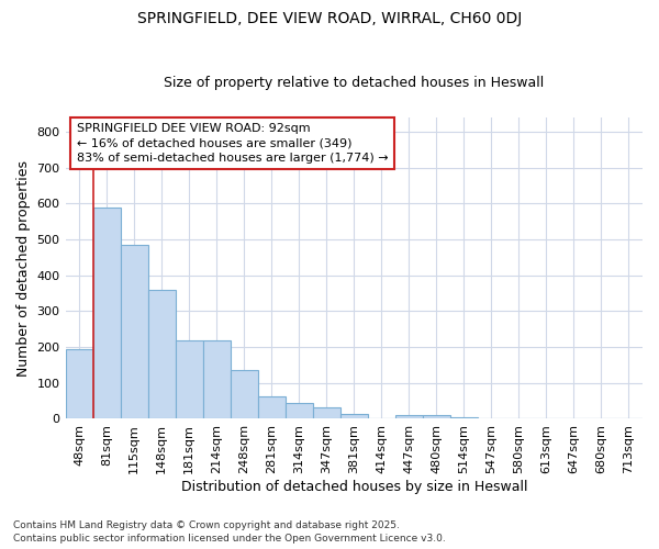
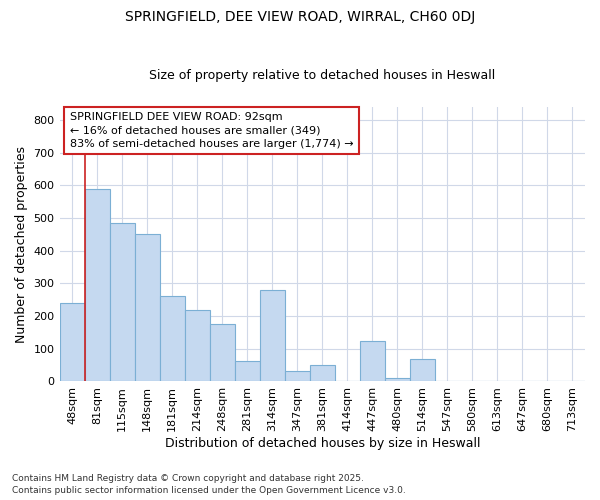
48sqm: 195 -> 240
148sqm: 358 -> 450
181sqm: 218 -> 260
248sqm: 135 -> 175
314sqm: 45 -> 280
381sqm: 15 -> 50
447sqm: 12 -> 125
514sqm: 5 -> 70
